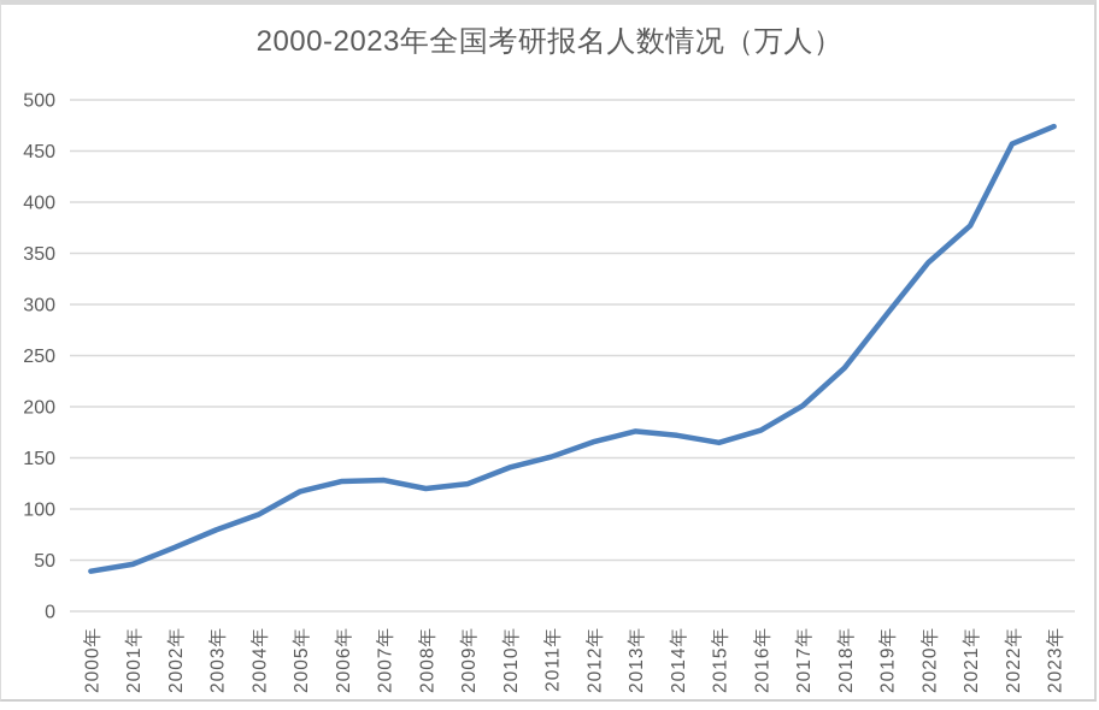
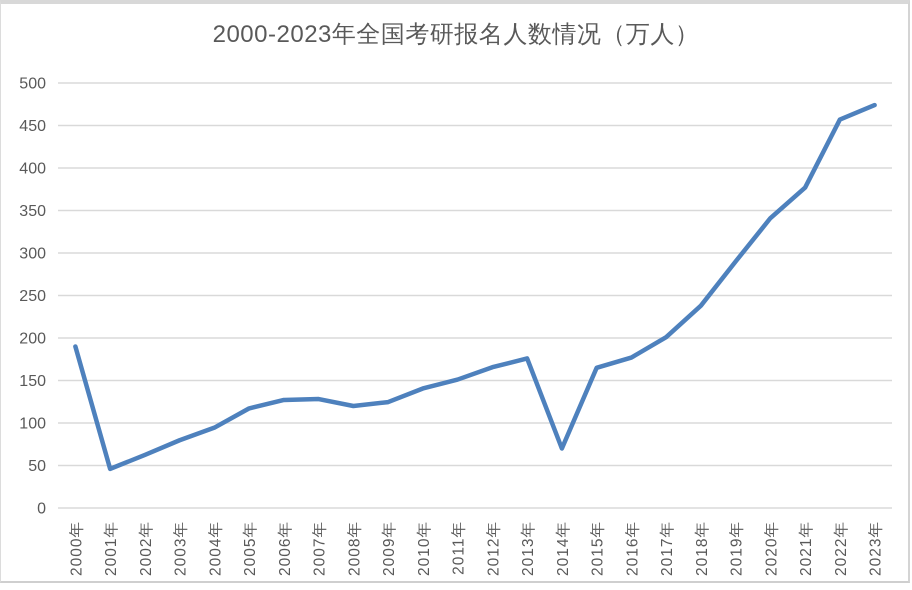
2000年: 40 -> 190
2014年: 170 -> 70
